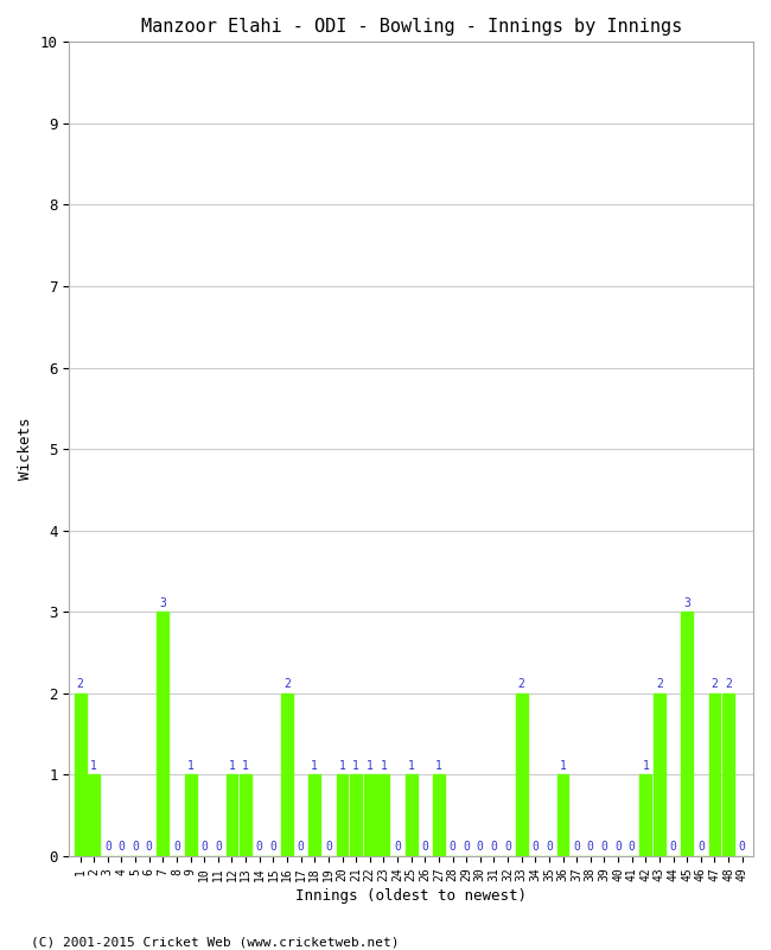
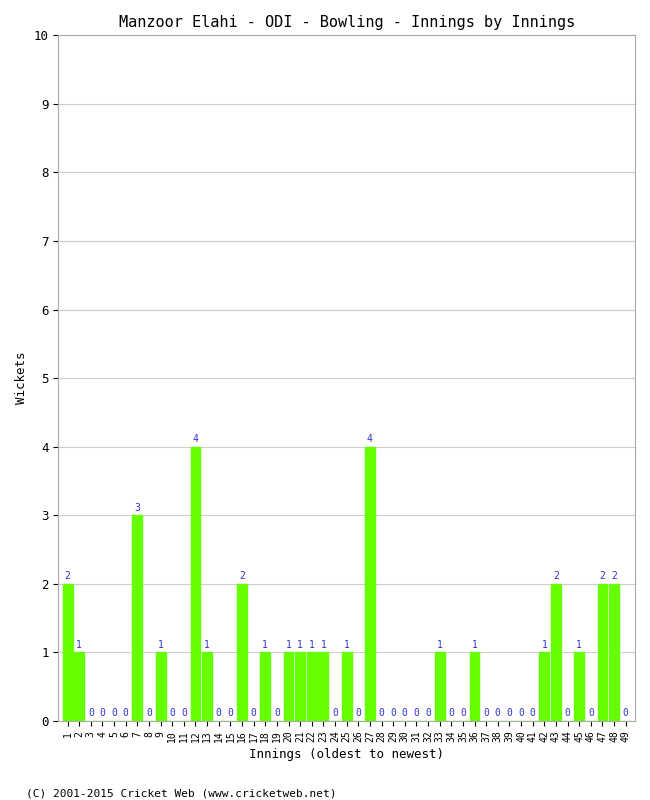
12: 1 -> 4
27: 1 -> 4
33: 2 -> 1
45: 3 -> 1
